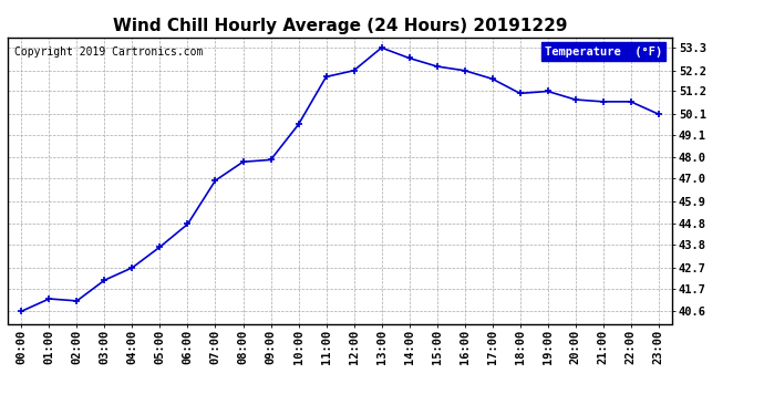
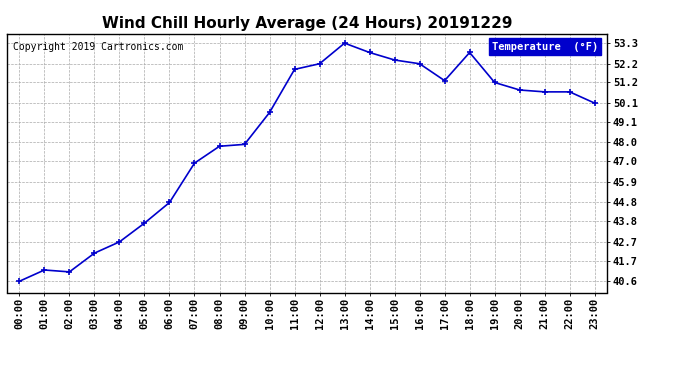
17:00: 51.8 -> 51.3
18:00: 51.1 -> 52.8
